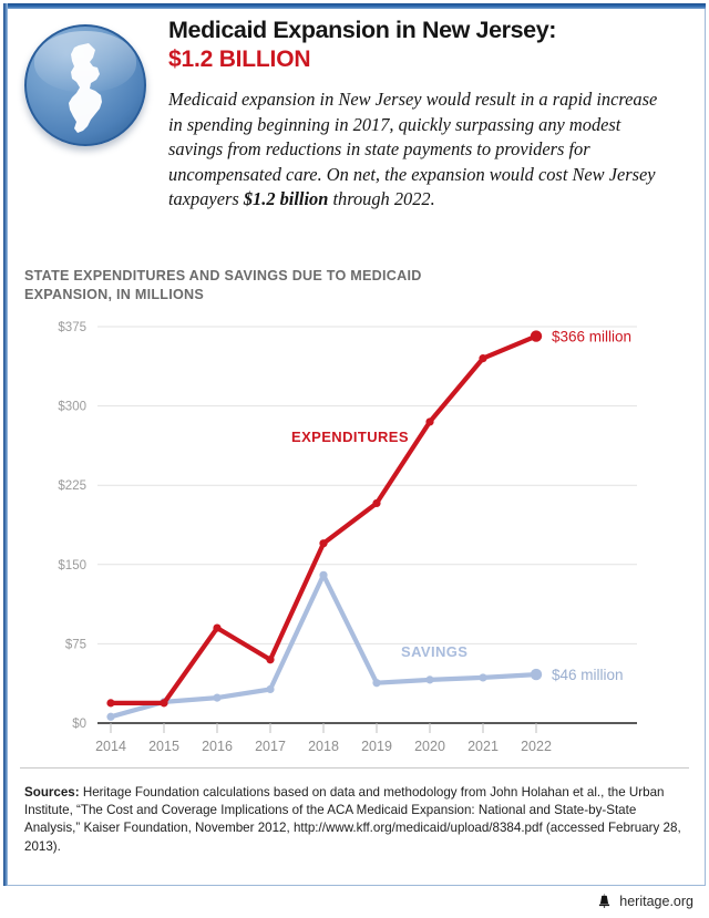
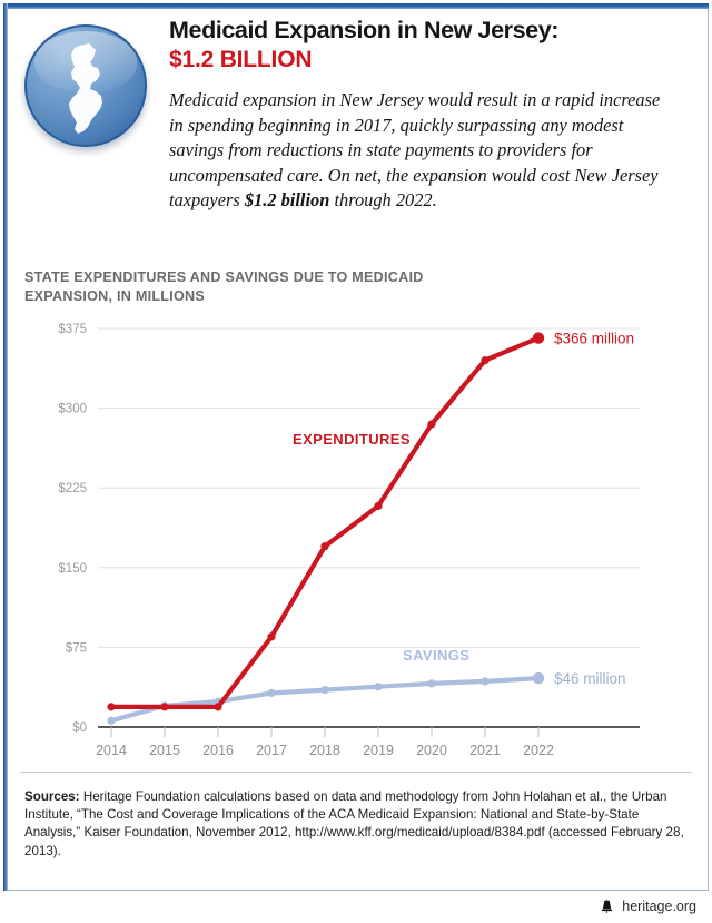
EXPENDITURES/2016: $90 -> $20
EXPENDITURES/2017: $60 -> $80
SAVINGS/2018: $140 -> $40
